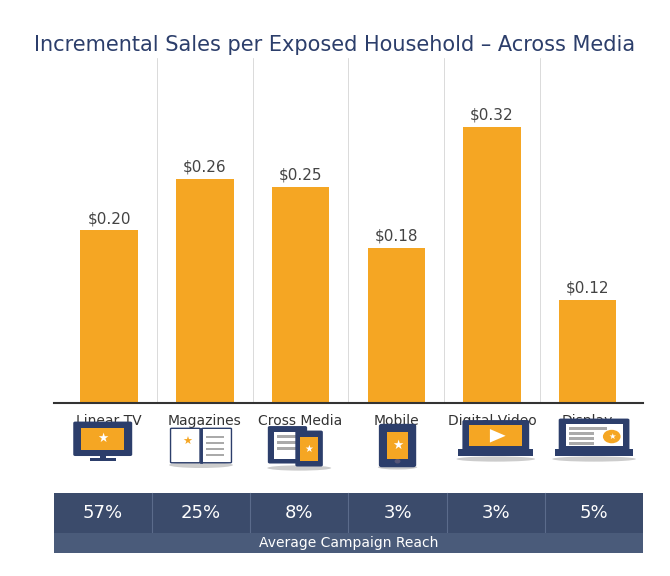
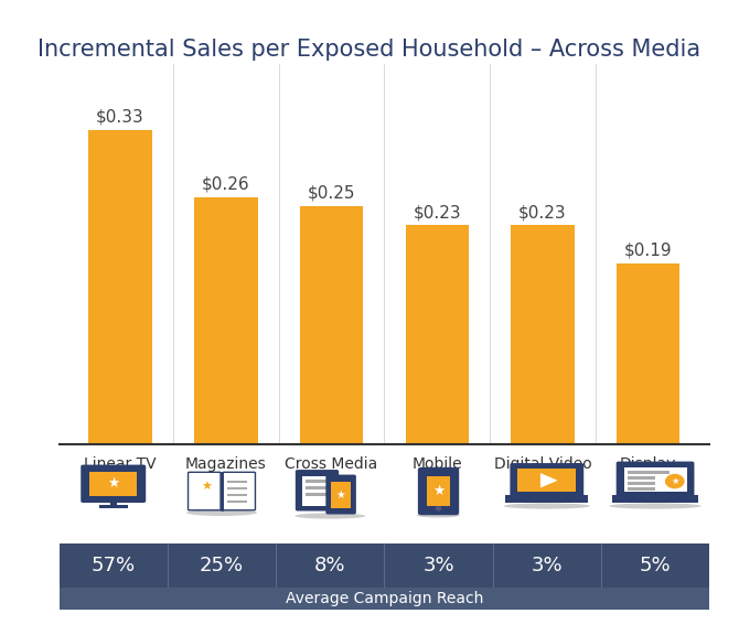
Linear TV: $0.20 -> $0.33
Mobile: $0.18 -> $0.23
Digital Video: $0.32 -> $0.23
Display: $0.12 -> $0.19
